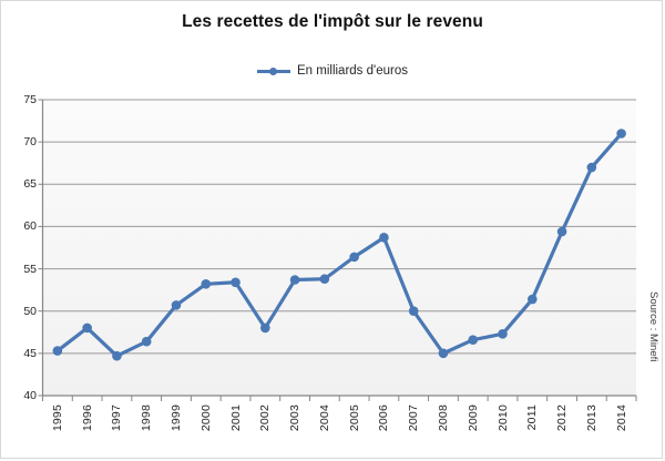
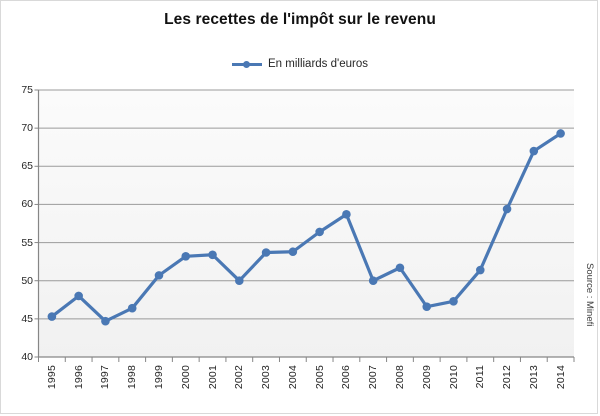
2002: 48 -> 50
2008: 45 -> 52
2014: 71 -> 69
